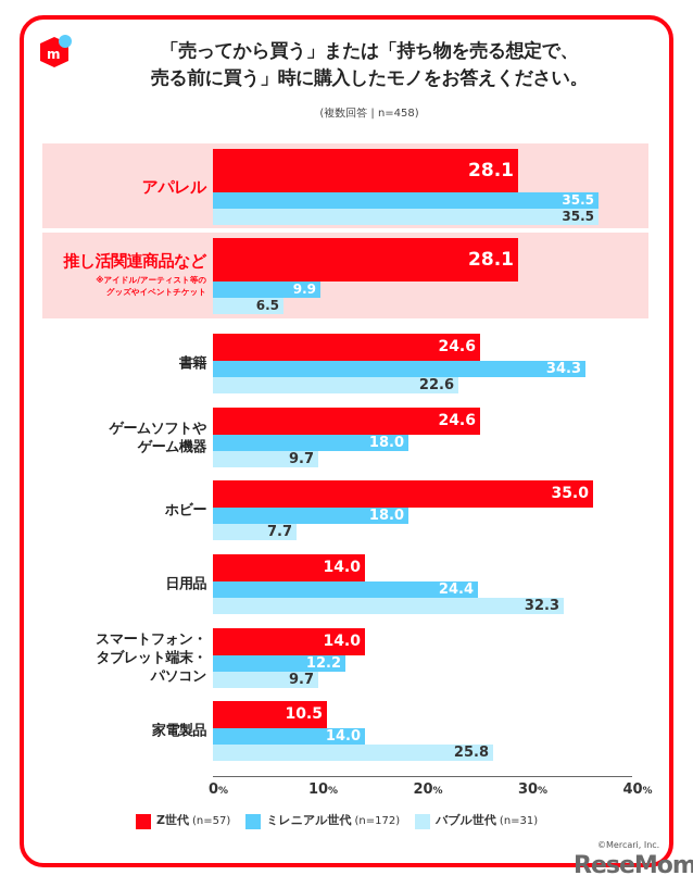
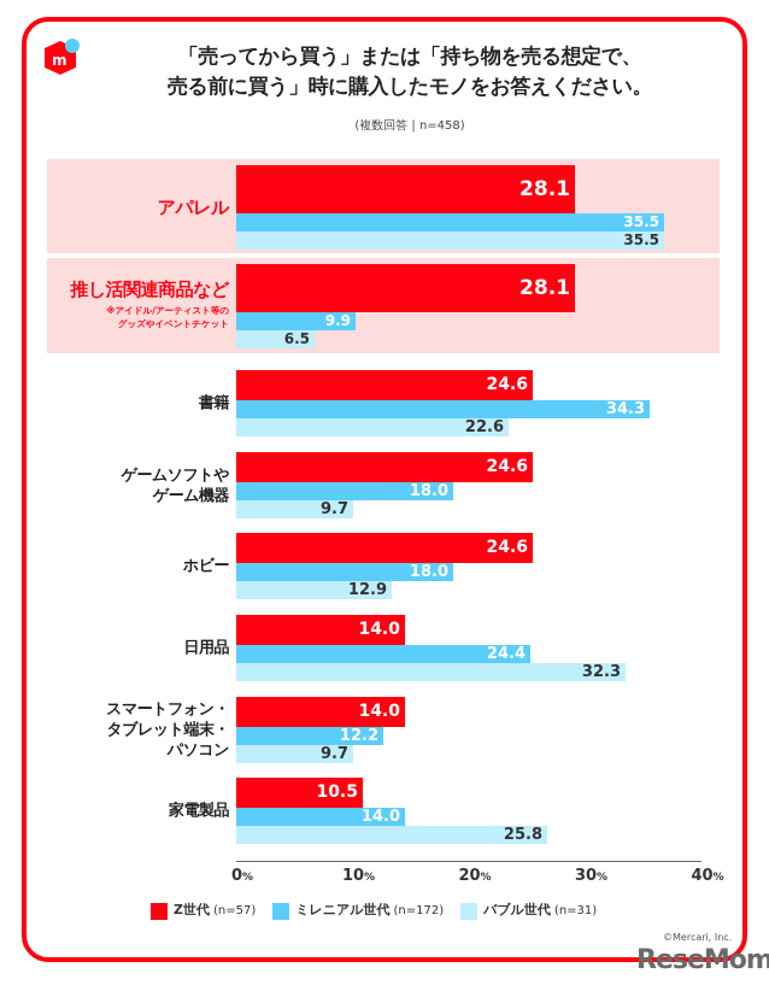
Z世代/ホビー: 35.0 -> 24.6
バブル世代/ホビー: 7.7 -> 12.9
